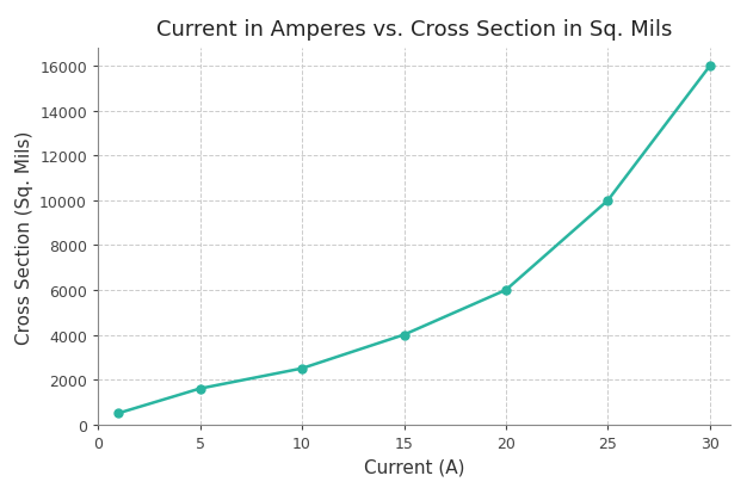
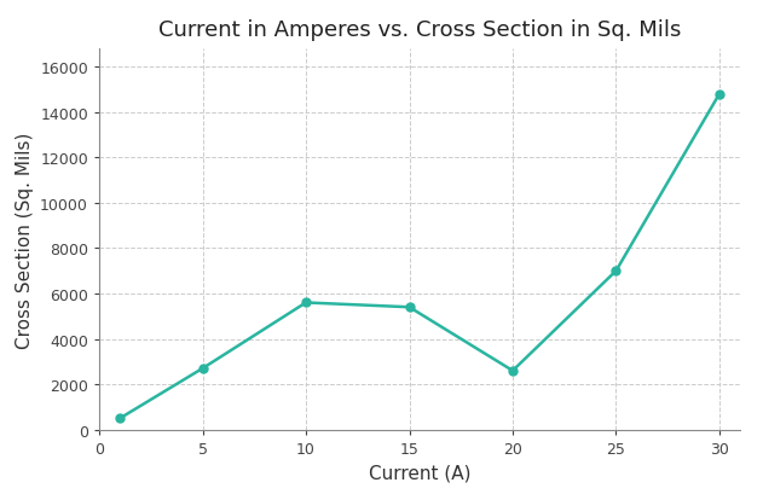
5: 1600 -> 2700
10: 2500 -> 5600
15: 4000 -> 5400
20: 6000 -> 2600
25: 10000 -> 7000
30: 16000 -> 14800
